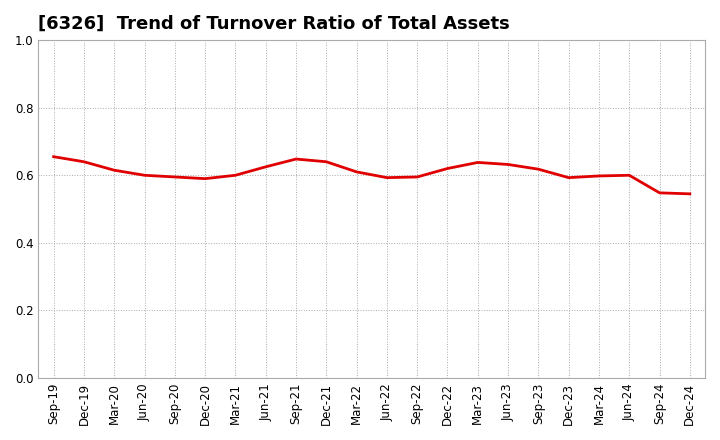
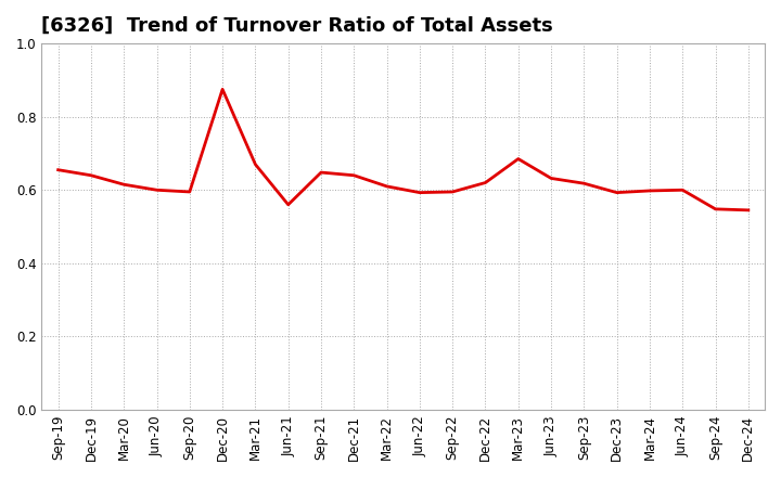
Dec-20: 0.590 -> 0.875
Mar-21: 0.600 -> 0.670
Jun-21: 0.625 -> 0.560
Mar-23: 0.638 -> 0.685
